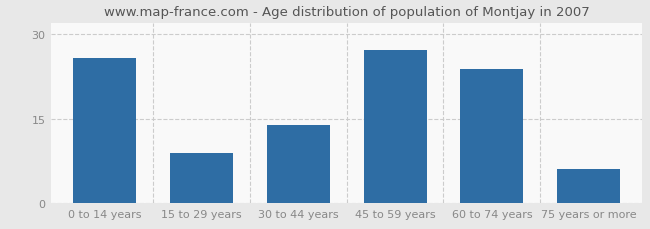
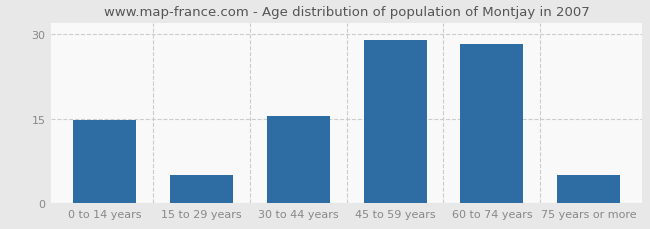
0 to 14 years: 25.8 -> 14.7
15 to 29 years: 9.0 -> 5.0
30 to 44 years: 13.8 -> 15.5
45 to 59 years: 27.2 -> 29.0
60 to 74 years: 23.8 -> 28.2
75 years or more: 6.0 -> 5.0
